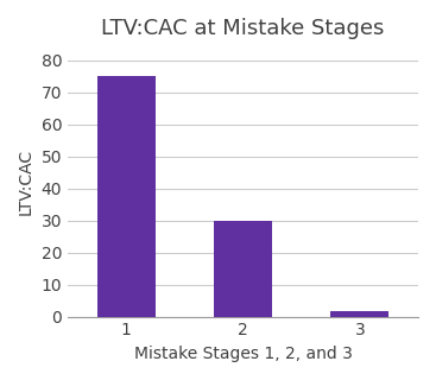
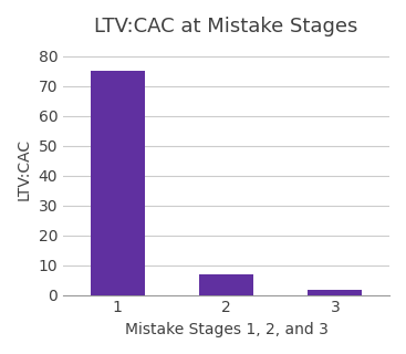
2: 30.0 -> 6.8
